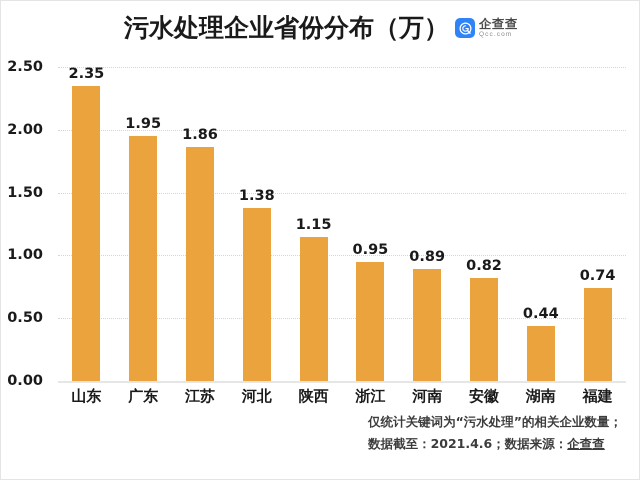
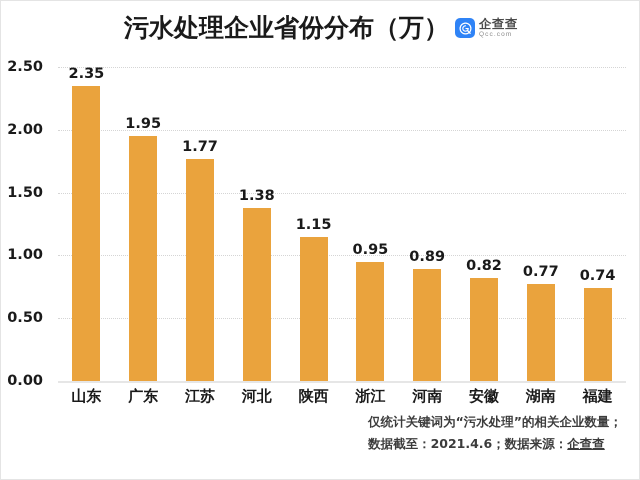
江苏: 1.86 -> 1.77
湖南: 0.44 -> 0.77
